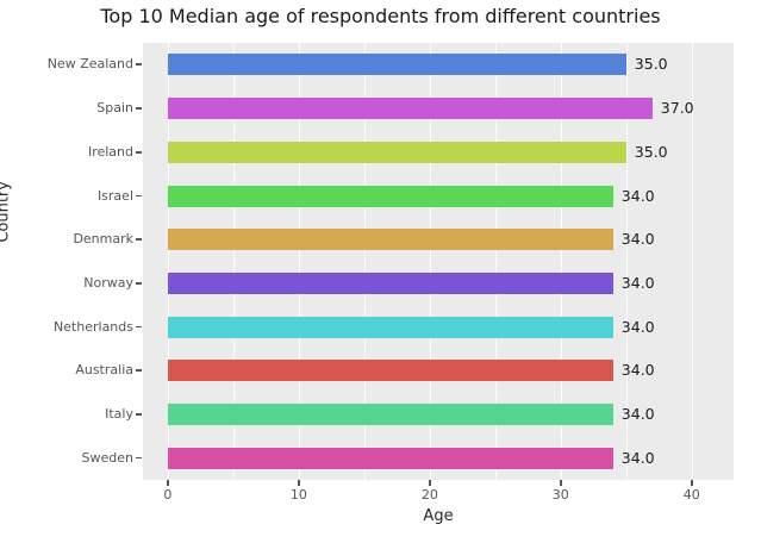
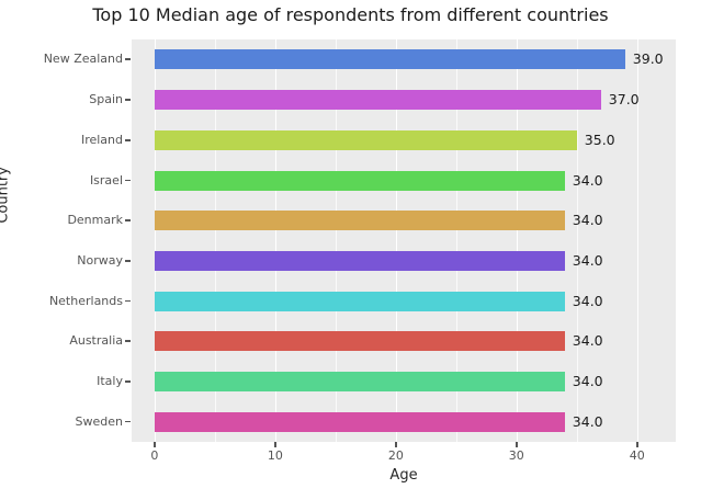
New Zealand: 35.0 -> 39.0
